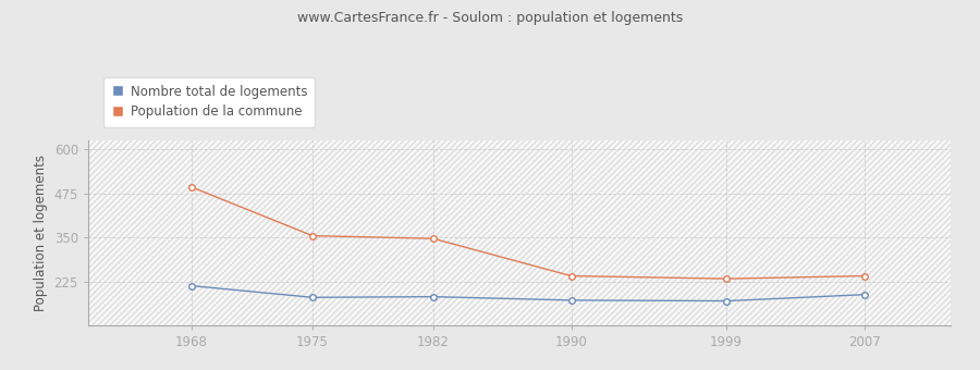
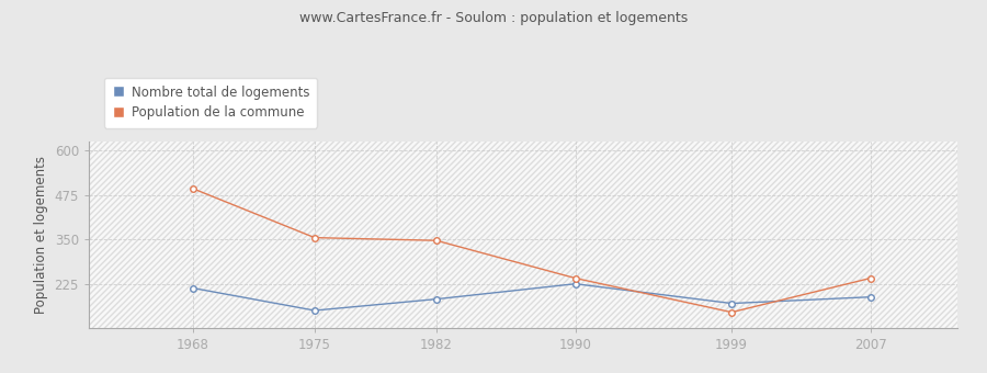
Nombre total de logements/1975: 180 -> 150
Nombre total de logements/1990: 172 -> 225
Population de la commune/1999: 233 -> 145
